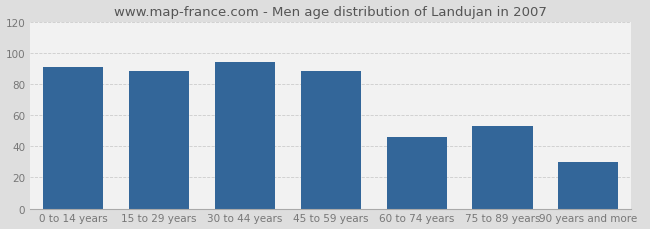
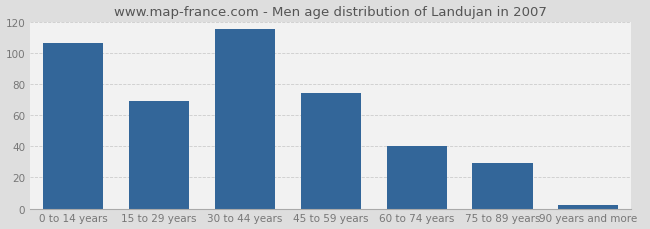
0 to 14 years: 91 -> 106
15 to 29 years: 88 -> 69
30 to 44 years: 94 -> 115
45 to 59 years: 88 -> 74
60 to 74 years: 46 -> 40
75 to 89 years: 53 -> 29
90 years and more: 30 -> 2
